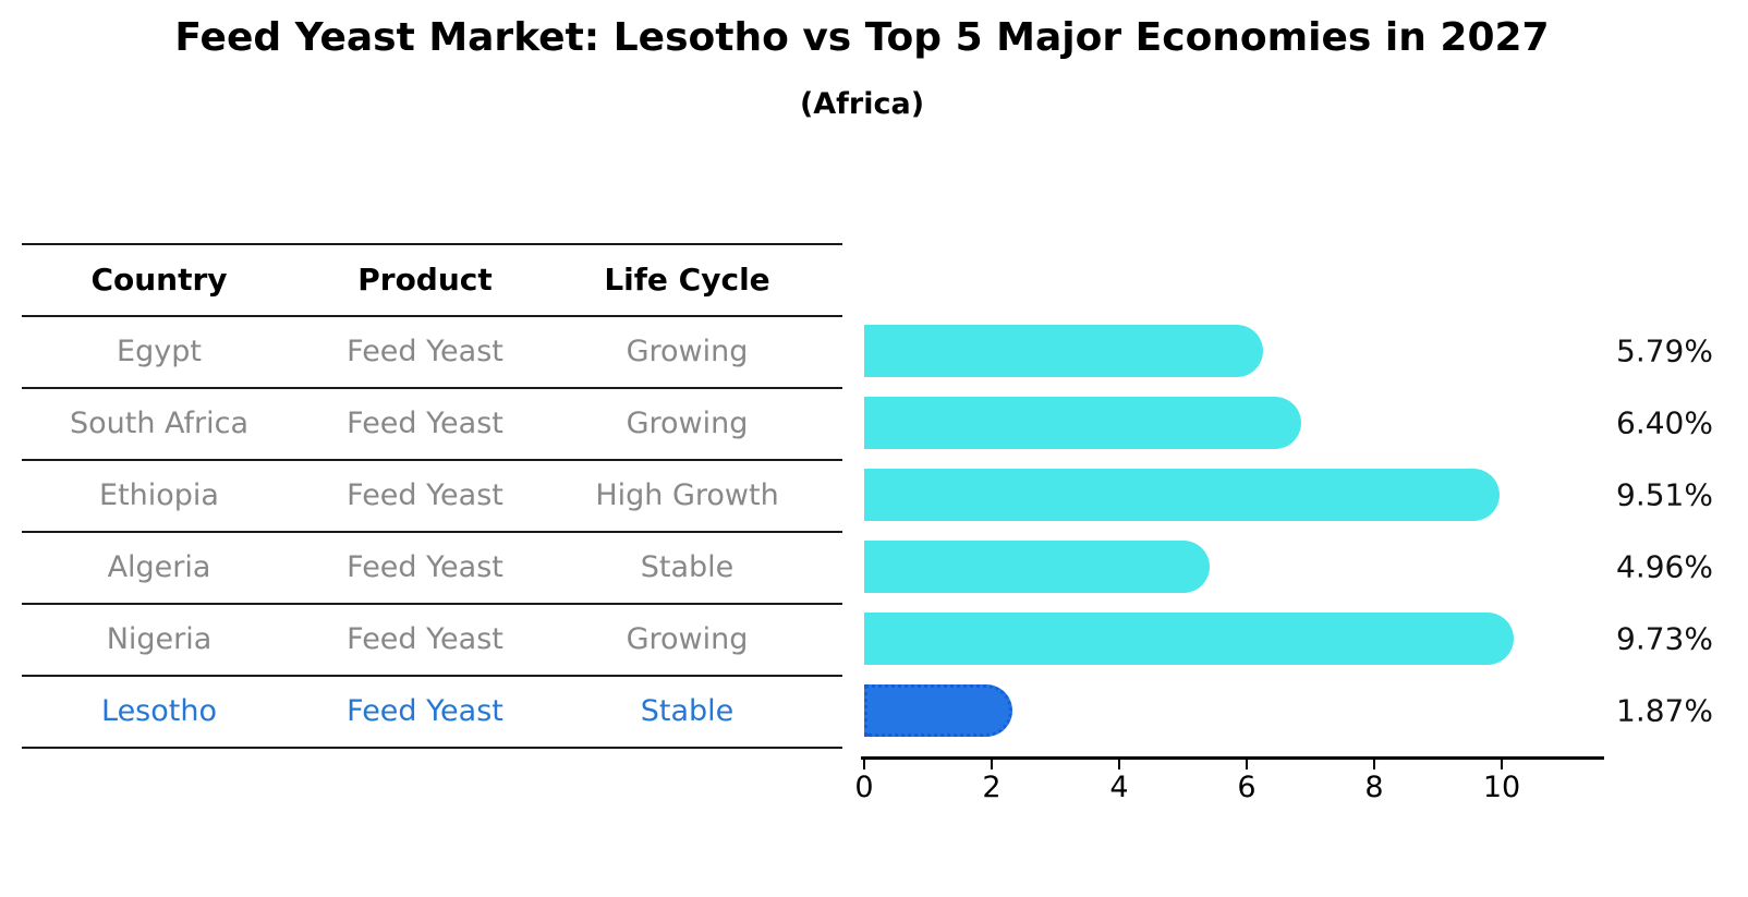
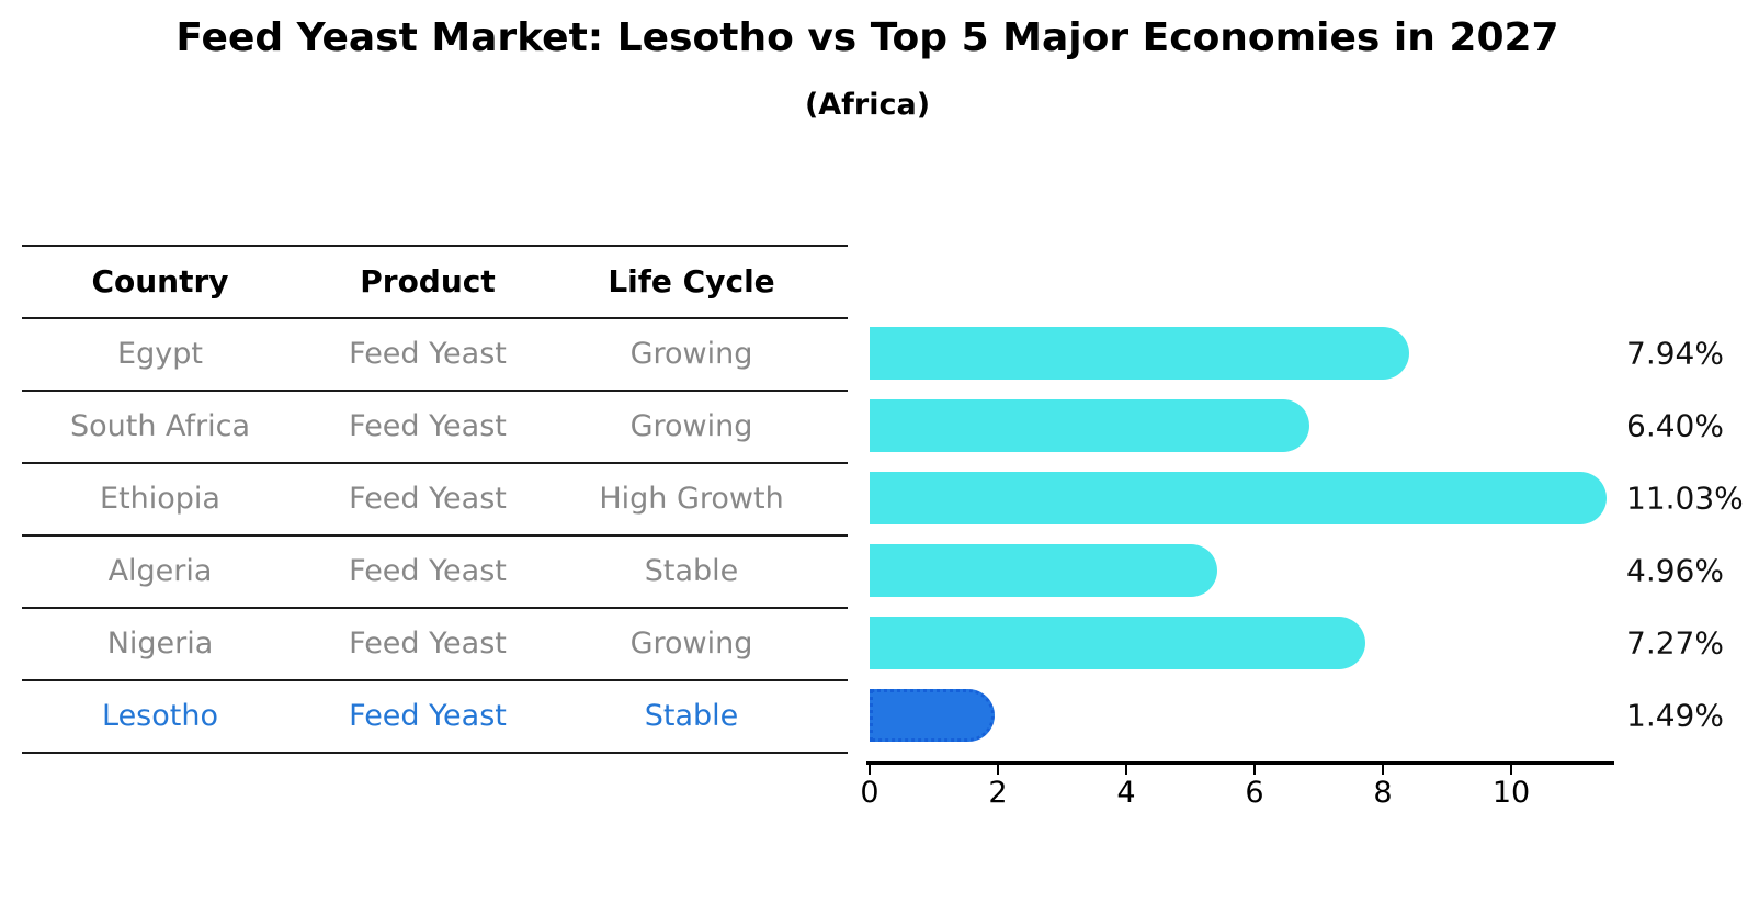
Egypt: 5.79% -> 7.94%
Ethiopia: 9.51% -> 11.03%
Nigeria: 9.73% -> 7.27%
Lesotho: 1.87% -> 1.49%
